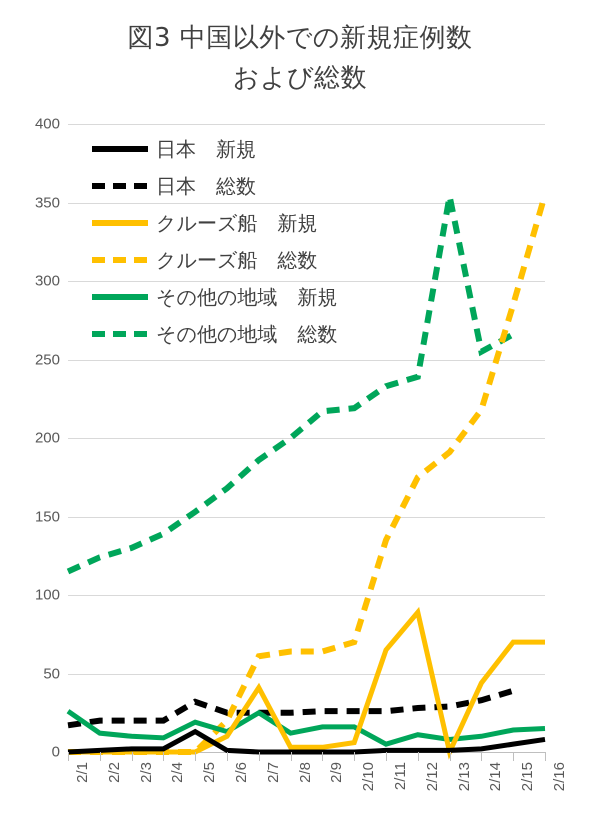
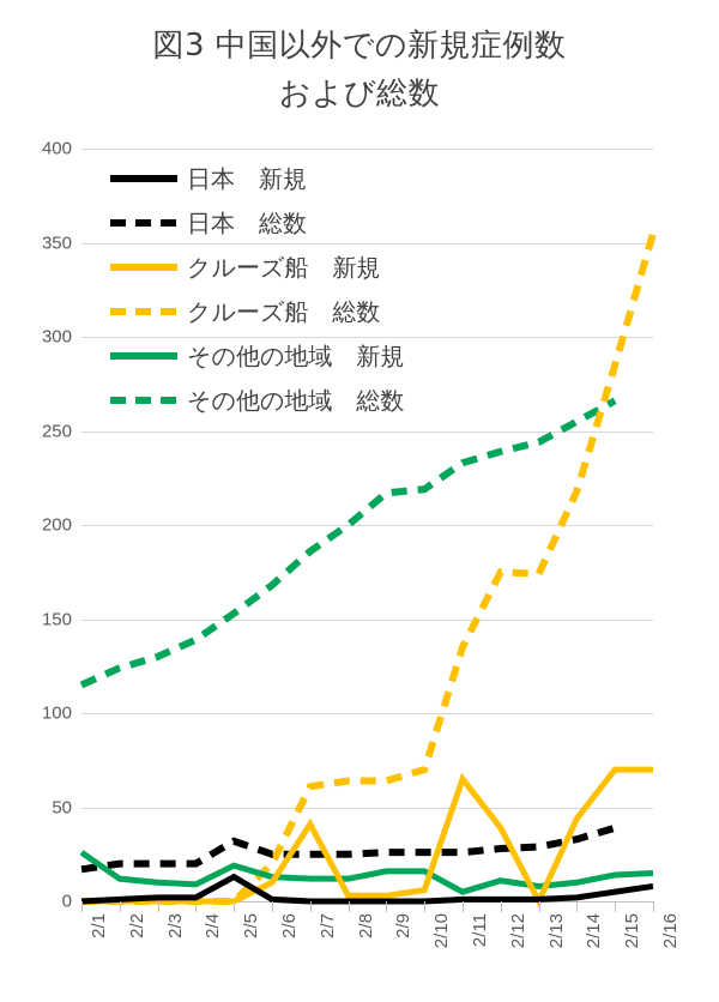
その他の地域 新規/2/7: 25 -> 12
クルーズ船 新規/2/12: 89 -> 39
クルーズ船 総数/2/13: 191 -> 174
その他の地域 総数/2/13: 354 -> 244
